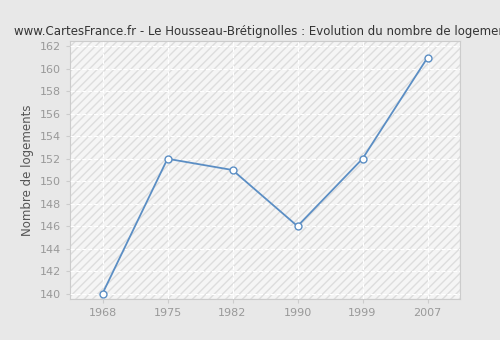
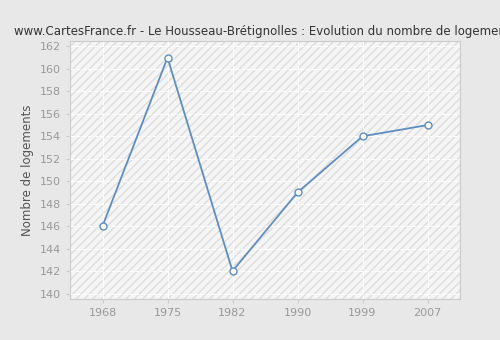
1968: 140 -> 146
1975: 152 -> 161
1982: 151 -> 142
1990: 146 -> 149
1999: 152 -> 154
2007: 161 -> 155
